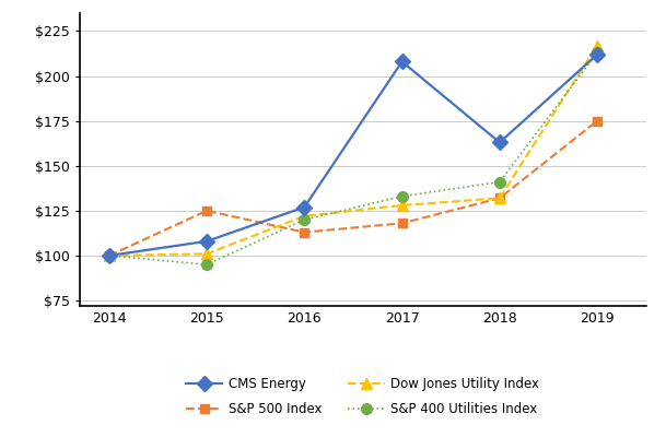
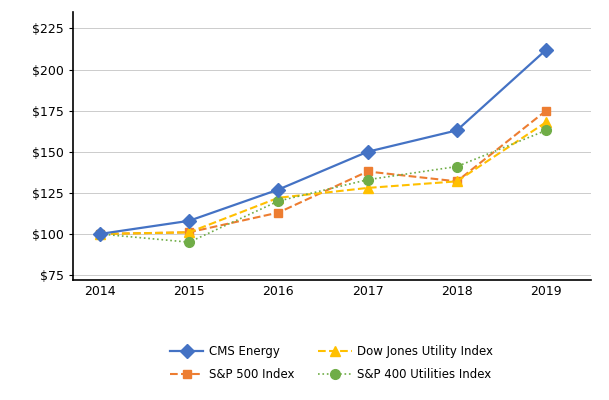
S&P 500 Index/2015: $125 -> $101
CMS Energy/2017: $208 -> $150
S&P 500 Index/2017: $118 -> $138
Dow Jones Utility Index/2019: $217 -> $168
S&P 400 Utilities Index/2019: $213 -> $163
